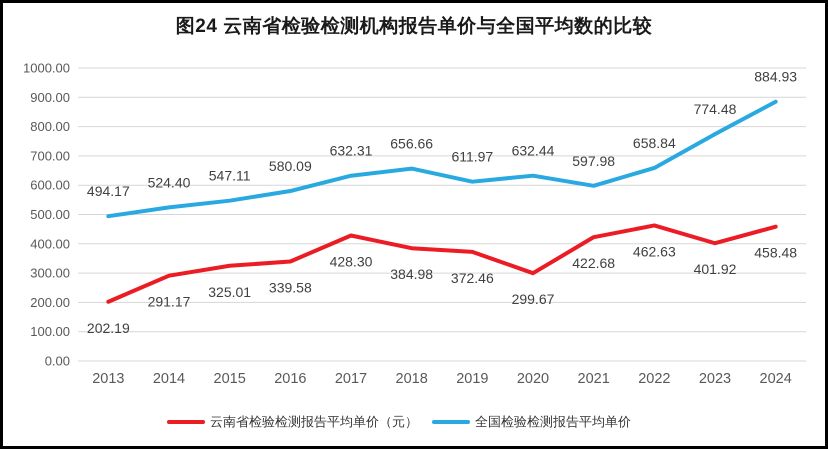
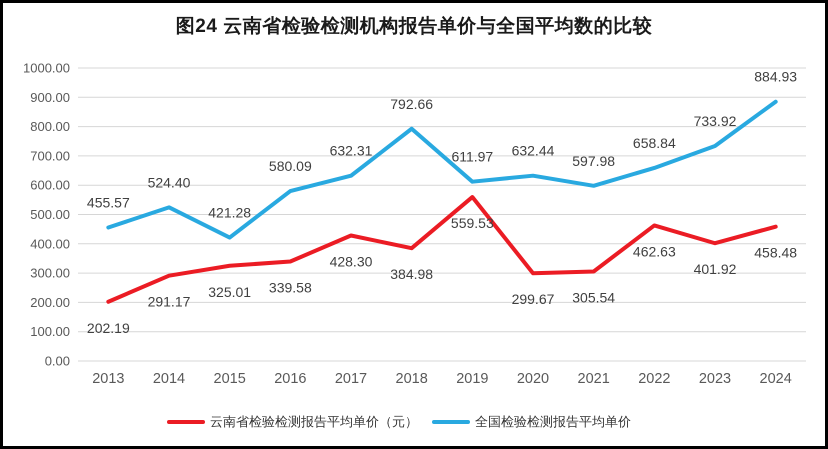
全国检验检测报告平均单价/2013: 494.17 -> 455.57
全国检验检测报告平均单价/2015: 547.11 -> 421.28
全国检验检测报告平均单价/2018: 656.66 -> 792.66
云南省检验检测报告平均单价（元）/2019: 372.46 -> 559.53
云南省检验检测报告平均单价（元）/2021: 422.68 -> 305.54
全国检验检测报告平均单价/2023: 774.48 -> 733.92
